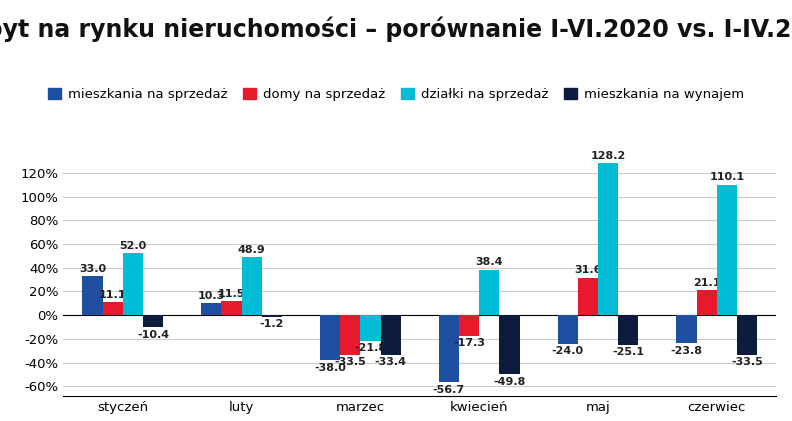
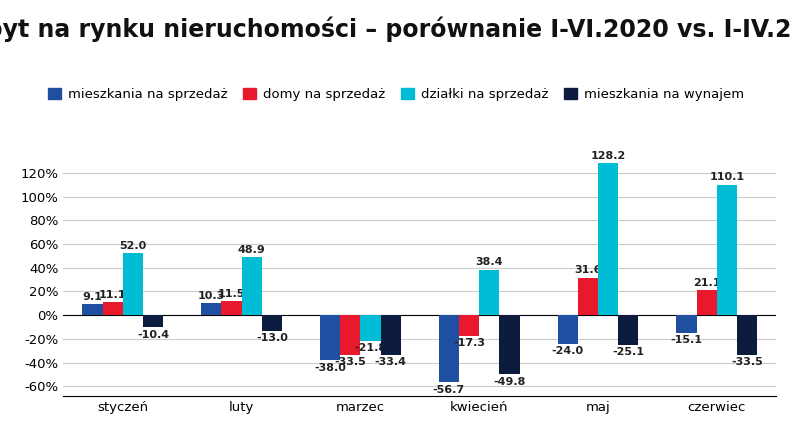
mieszkania na sprzedaż/styczeń: 33.0 -> 9.1
mieszkania na wynajem/luty: -1.2 -> -13.0
mieszkania na sprzedaż/czerwiec: -23.8 -> -15.1
